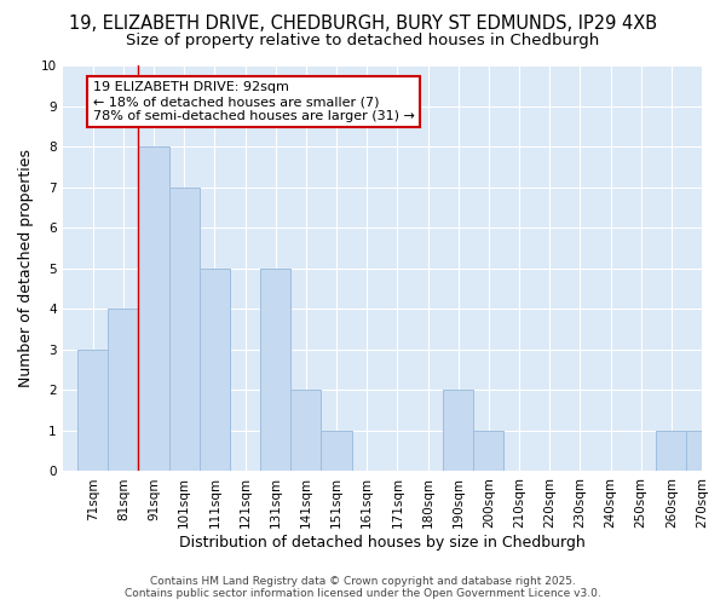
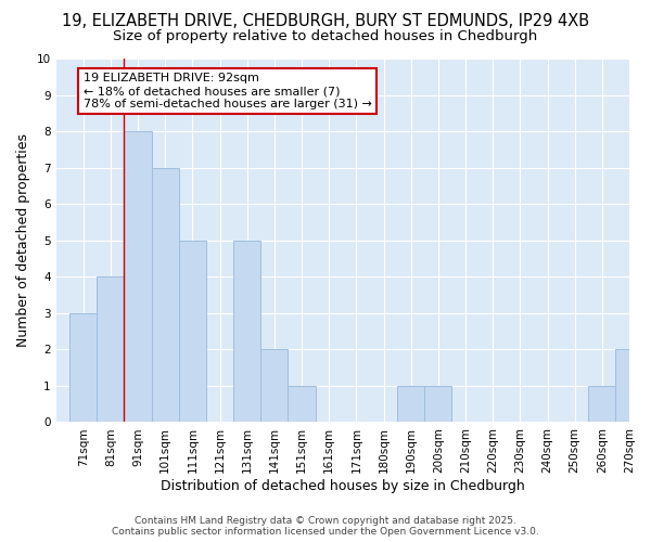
190sqm: 2 -> 1
270sqm: 1 -> 2
